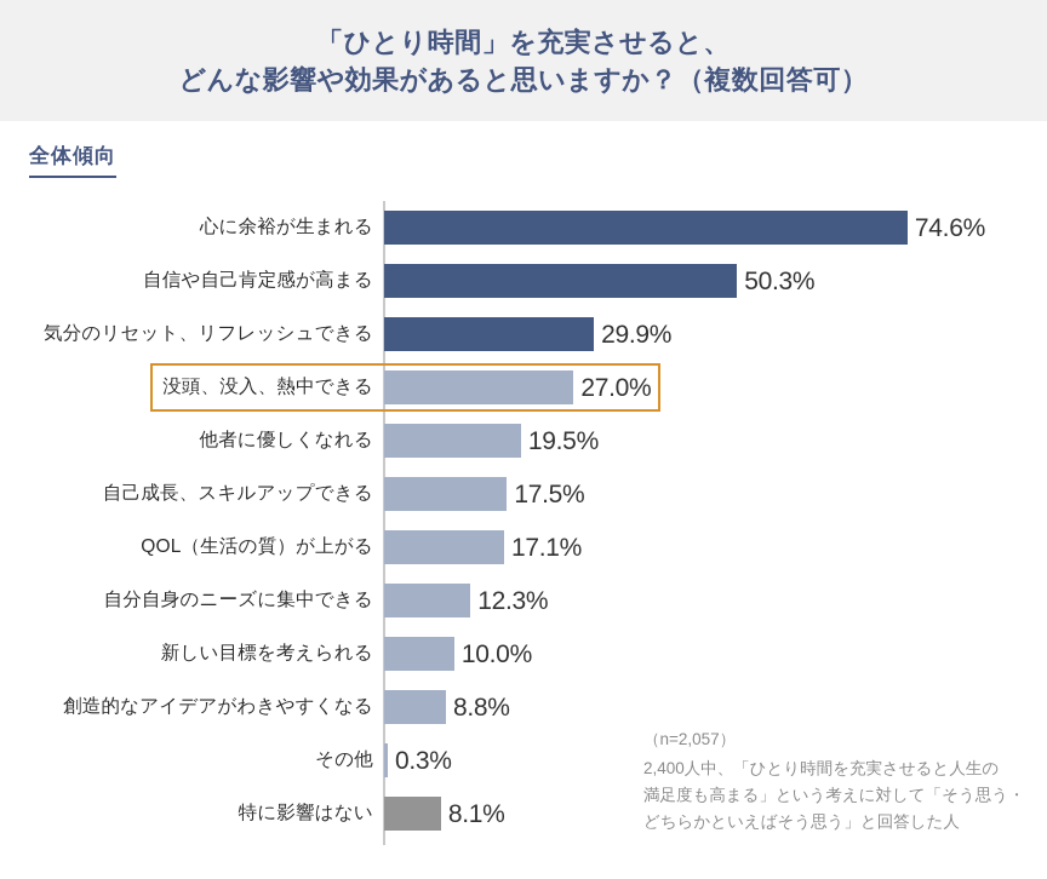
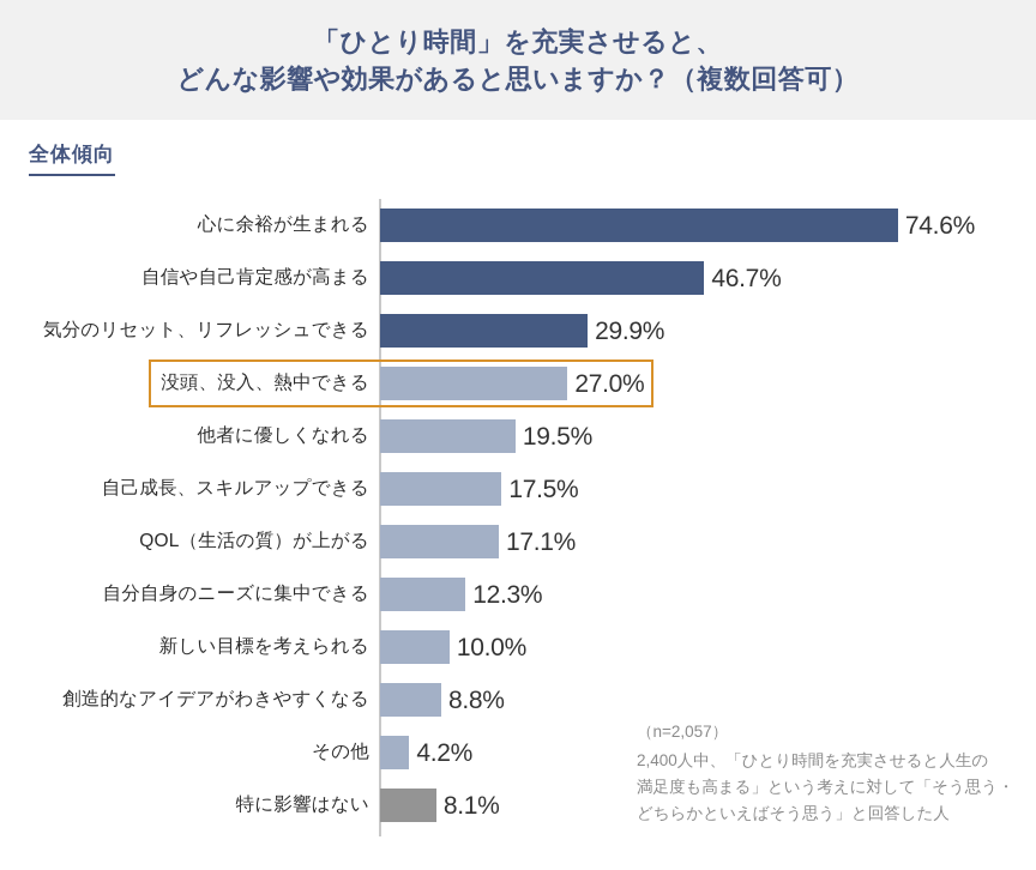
自信や自己肯定感が高まる: 50.3% -> 46.7%
その他: 0.3% -> 4.2%
